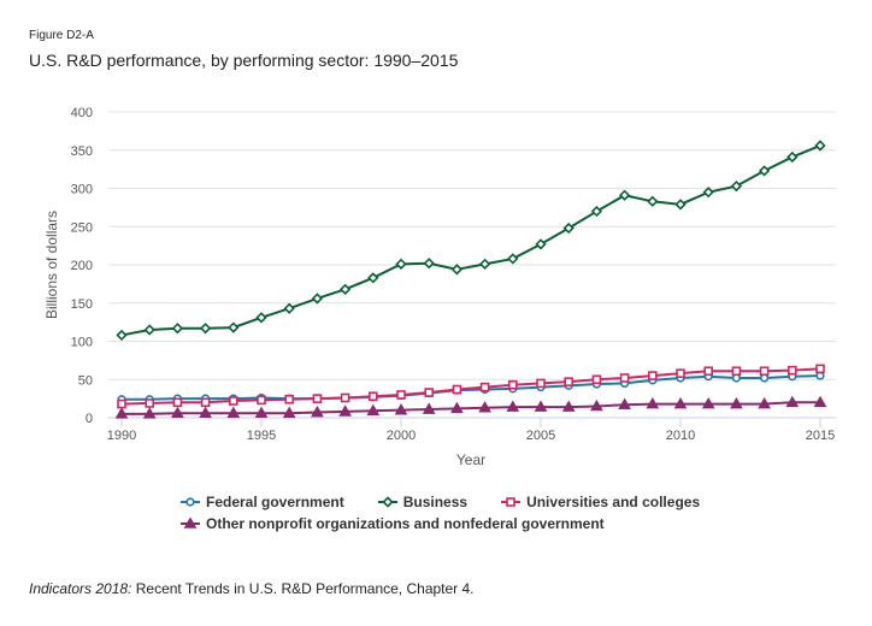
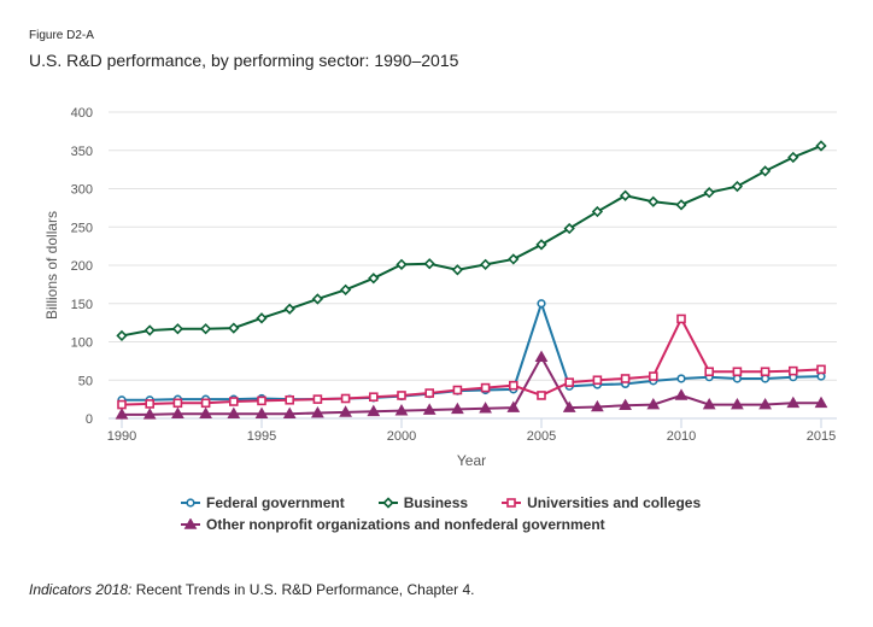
Federal government/2005: 40 -> 150
Universities and colleges/2005: 40 -> 30
Other nonprofit organizations and nonfederal government/2005: 10 -> 80
Universities and colleges/2010: 60 -> 130
Other nonprofit organizations and nonfederal government/2010: 20 -> 30
